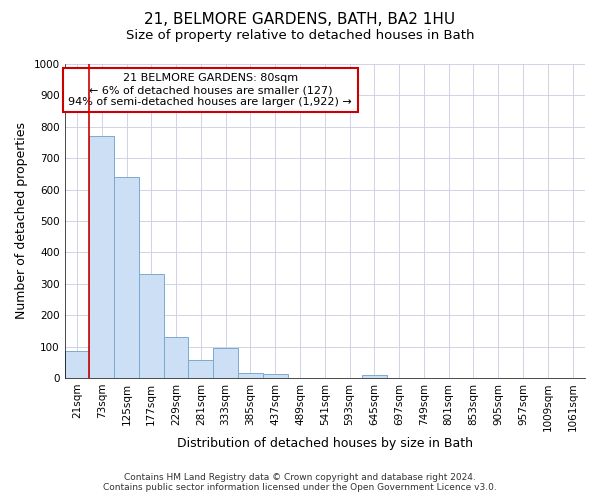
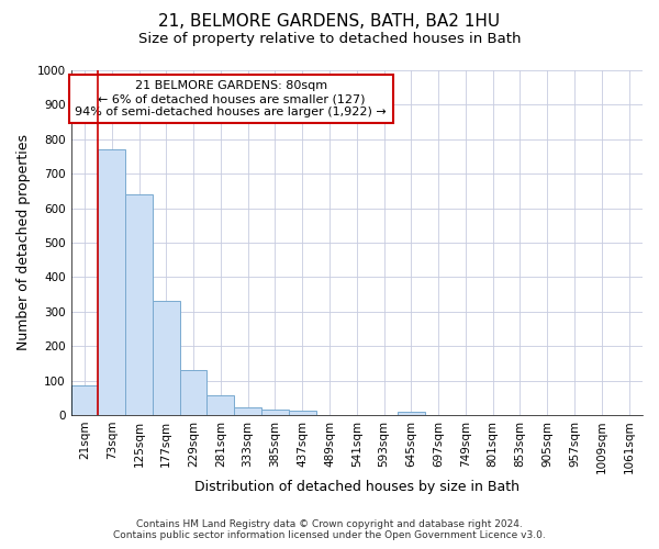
333sqm: 95 -> 22
